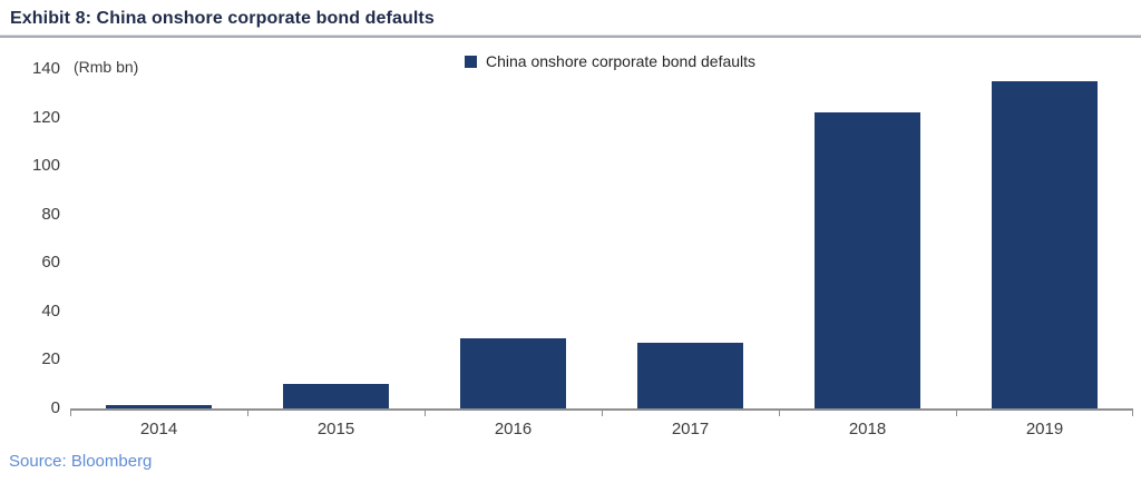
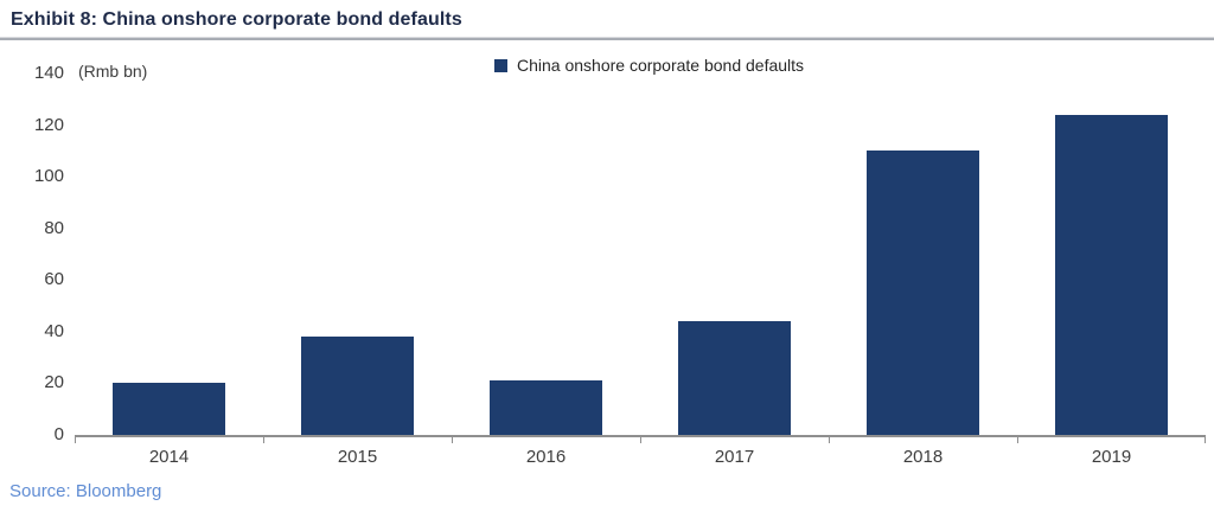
2014: 2 -> 20
2015: 10 -> 38
2016: 29 -> 21
2017: 27 -> 44
2018: 122 -> 110
2019: 135 -> 124
